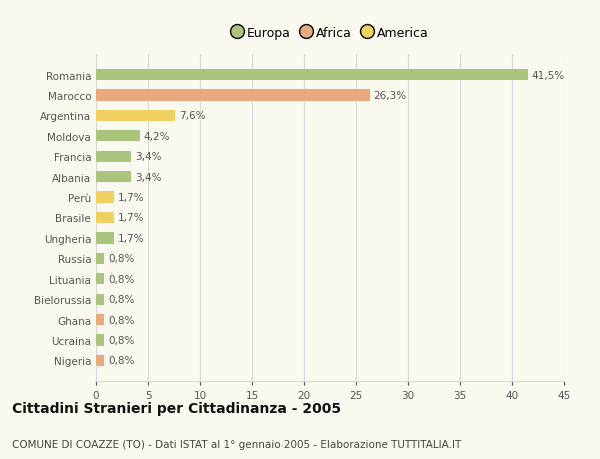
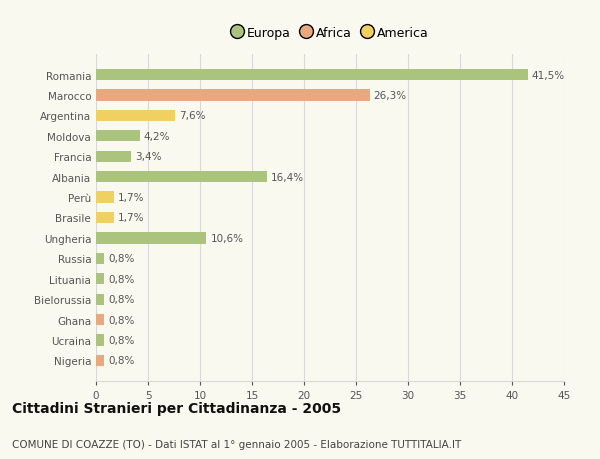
Albania: 3,4% -> 16,4%
Ungheria: 1,7% -> 10,6%
